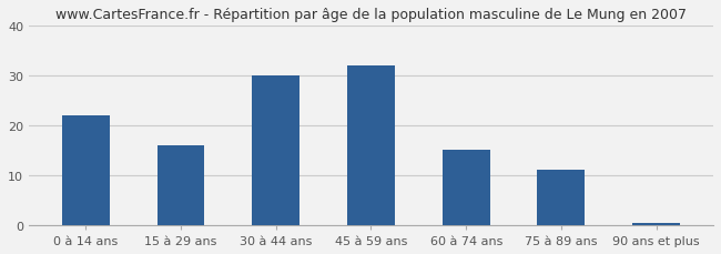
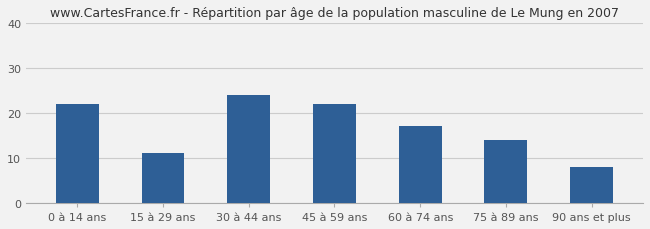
15 à 29 ans: 16.0 -> 11.0
30 à 44 ans: 30.0 -> 24.0
45 à 59 ans: 32.0 -> 22.0
60 à 74 ans: 15.0 -> 17.0
75 à 89 ans: 11.0 -> 14.0
90 ans et plus: 0.5 -> 8.0
